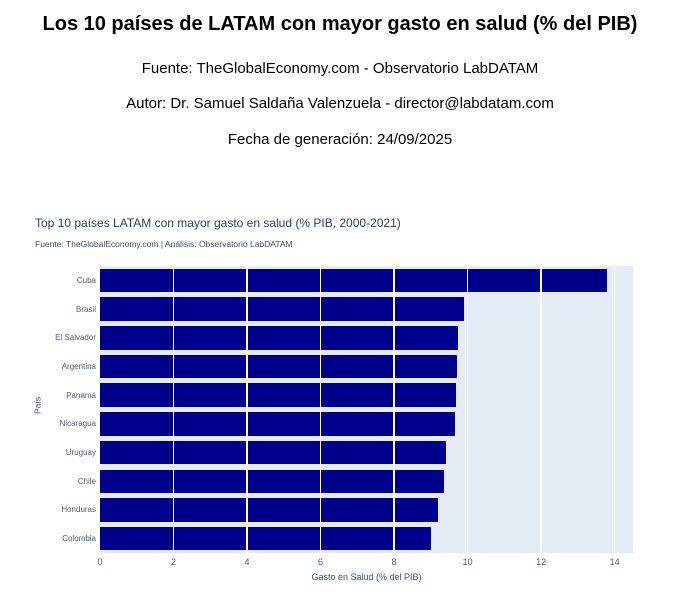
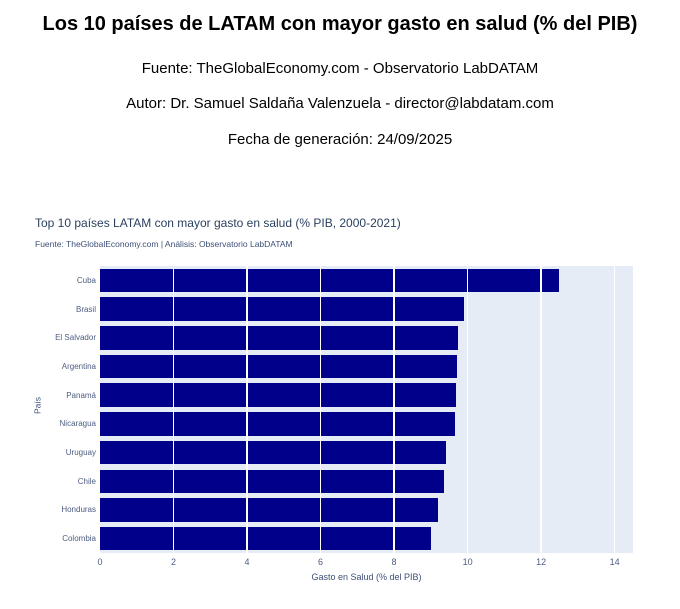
Cuba: 13.8 -> 12.5
